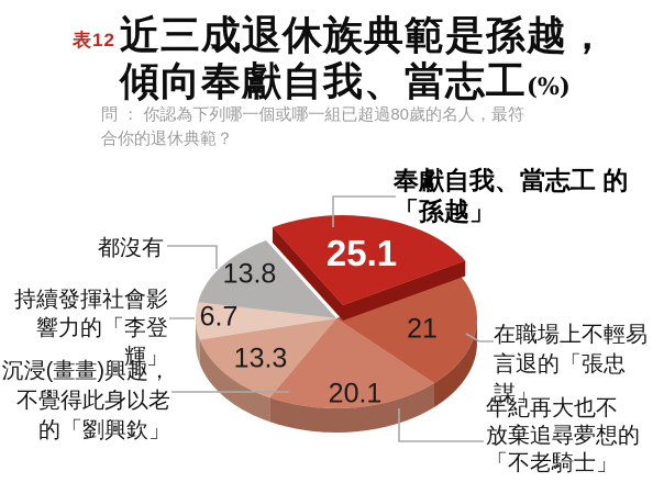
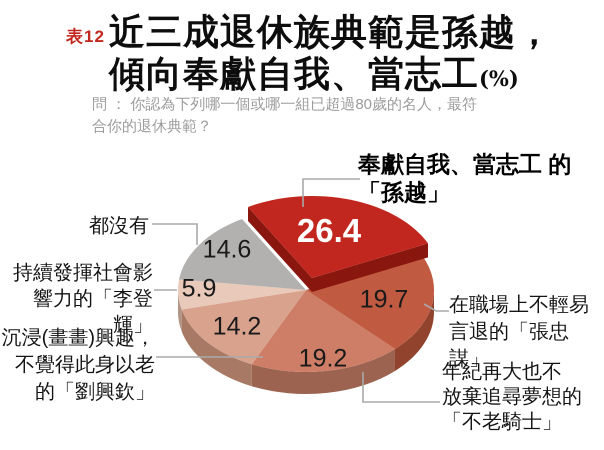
奉獻自我、當志工的「孫越」: 25.1 -> 26.4
在職場上不輕易言退的「張忠謀」: 21 -> 19.7
年紀再大也不放棄追尋夢想的「不老騎士」: 20.1 -> 19.2
沉浸(畫畫)興趣，不覺得此身以老的「劉興欽」: 13.3 -> 14.2
持續發揮社會影響力的「李登輝」: 6.7 -> 5.9
都沒有: 13.8 -> 14.6
